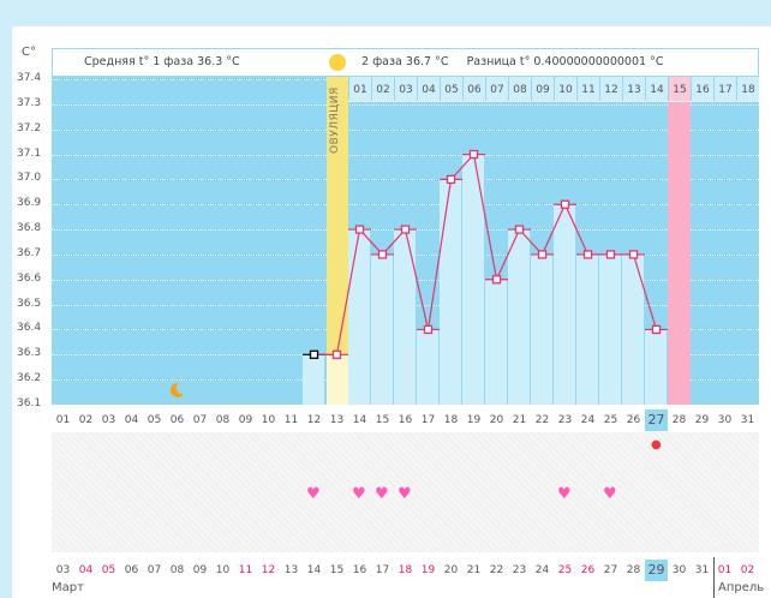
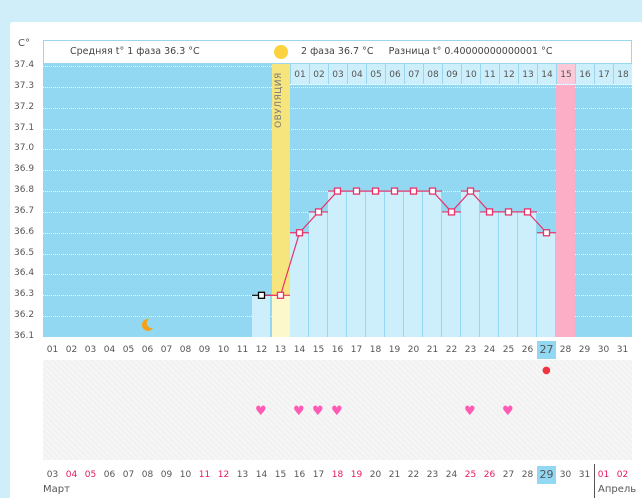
14: 36.8 -> 36.6
17: 36.4 -> 36.8
18: 37.0 -> 36.8
19: 37.1 -> 36.8
20: 36.6 -> 36.8
23: 36.9 -> 36.8
27: 36.4 -> 36.6
